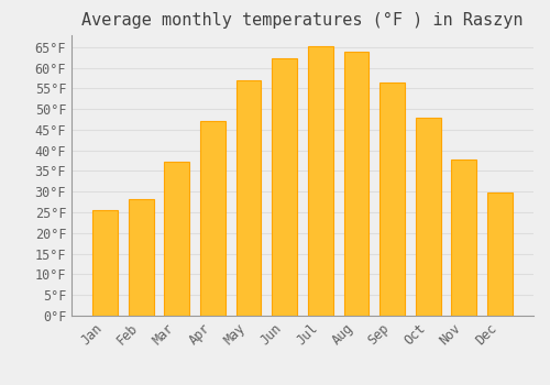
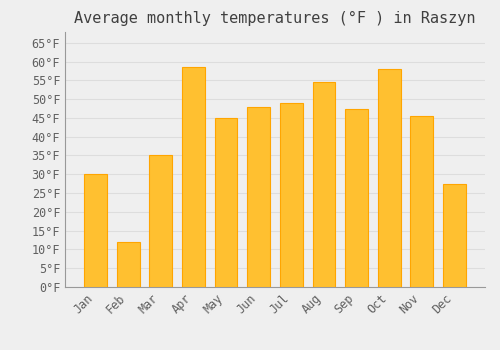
Jan: 25.5°F -> 30.0°F
Feb: 28.3°F -> 12.0°F
Mar: 37.2°F -> 35.0°F
Apr: 47.1°F -> 58.5°F
May: 57.0°F -> 45.0°F
Jun: 62.2°F -> 48.0°F
Jul: 65.1°F -> 49.0°F
Aug: 63.9°F -> 54.5°F
Sep: 56.3°F -> 47.5°F
Oct: 48.0°F -> 58.0°F
Nov: 37.9°F -> 45.5°F
Dec: 29.7°F -> 27.5°F
